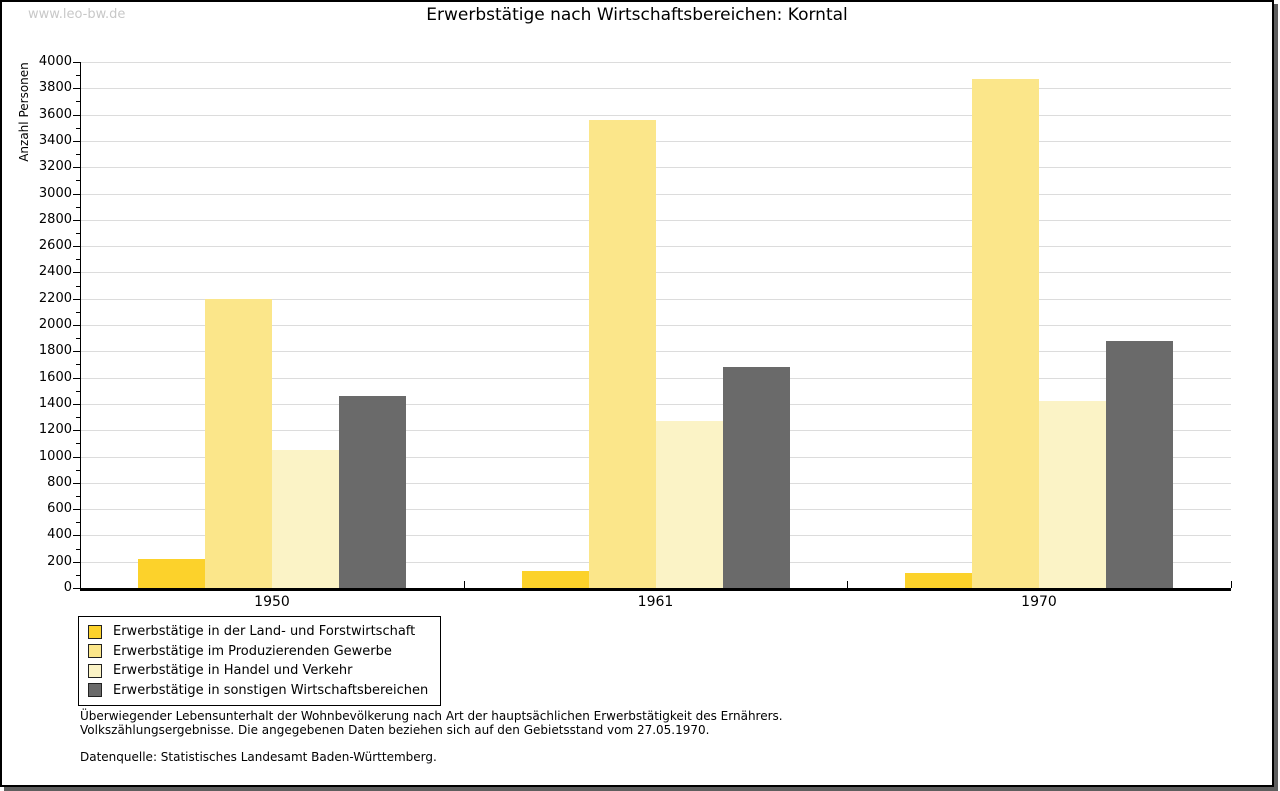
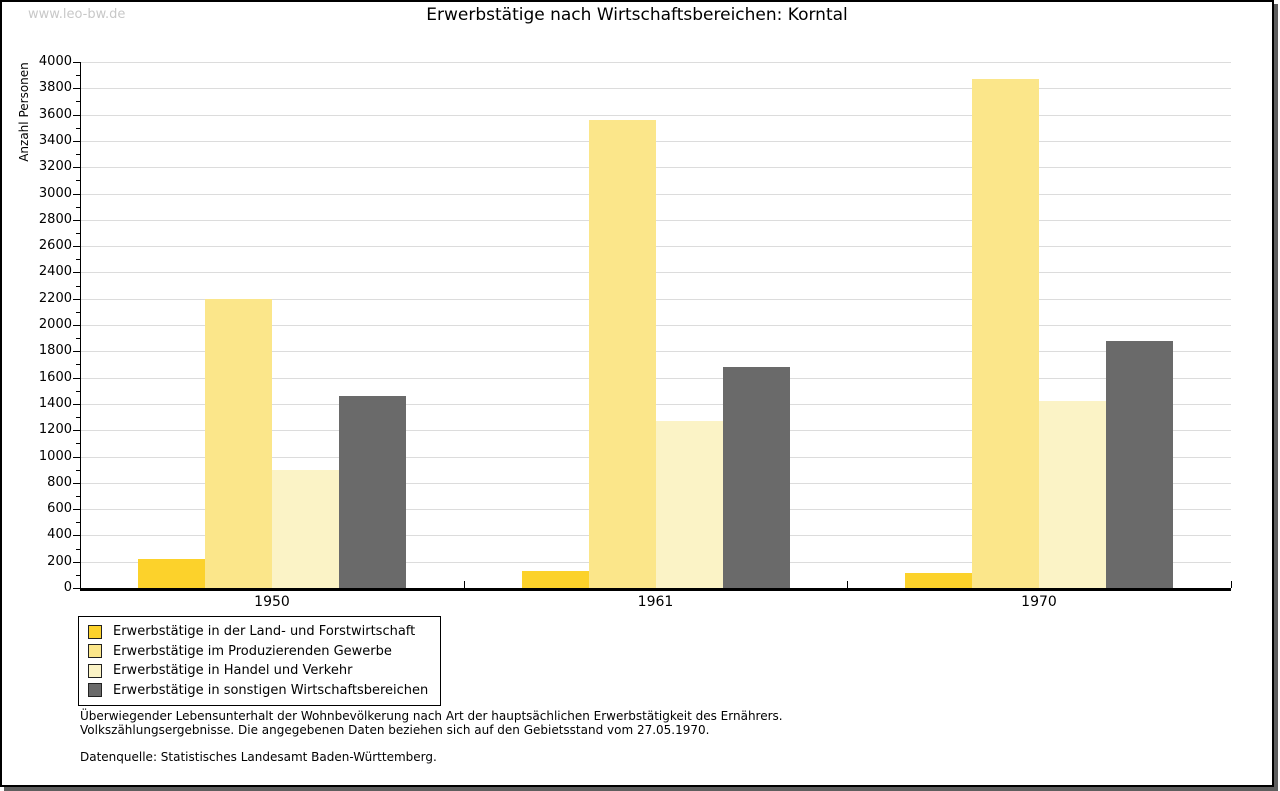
Erwerbstätige in Handel und Verkehr/1950: 1050 -> 900
